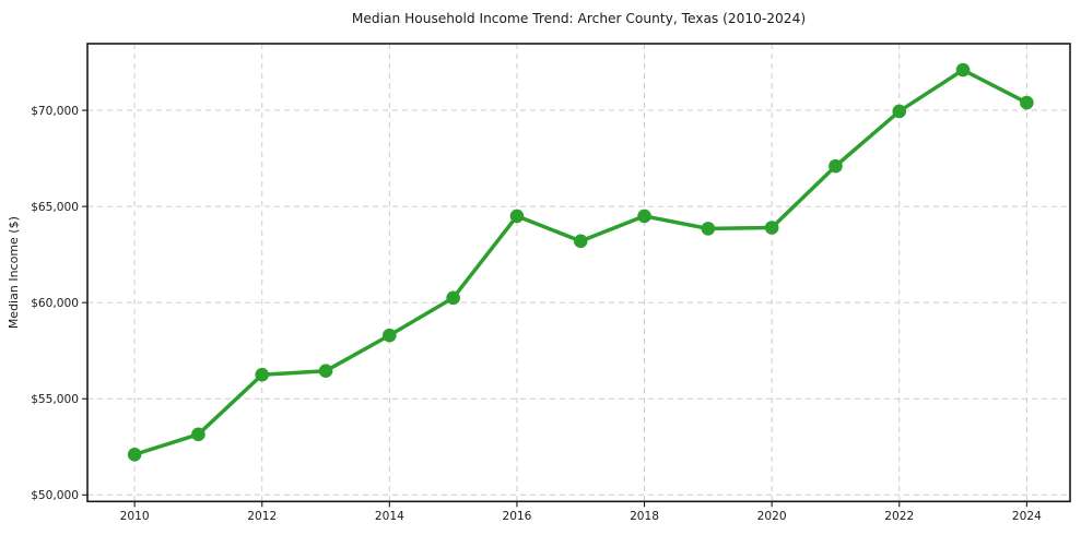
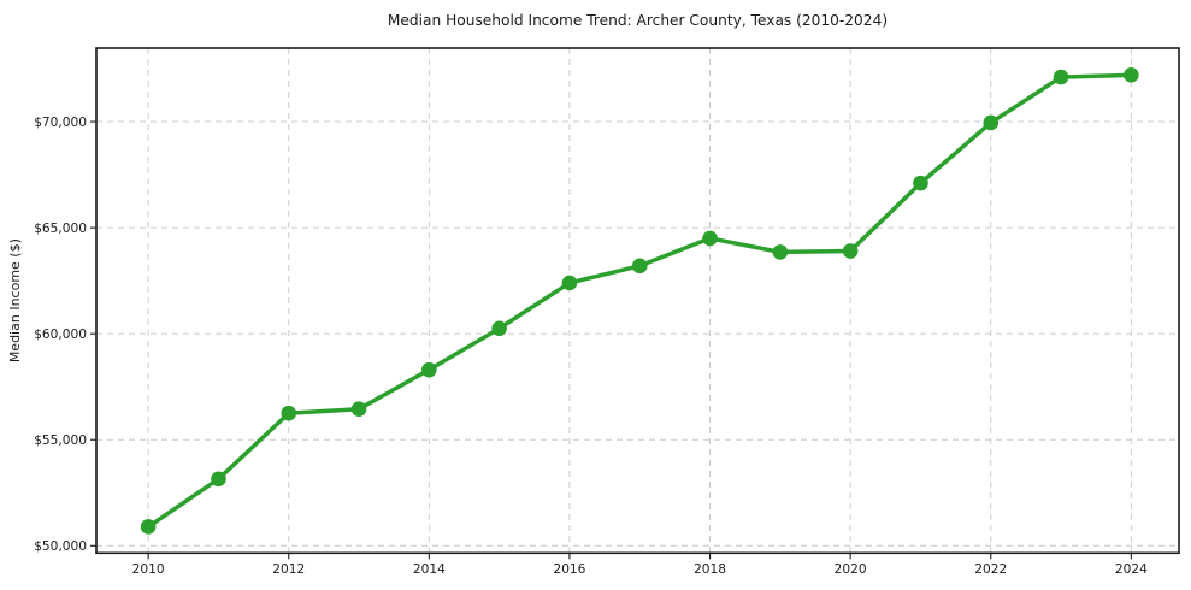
2010: $52100 -> $50900
2016: $64500 -> $62400
2024: $70400 -> $72200
